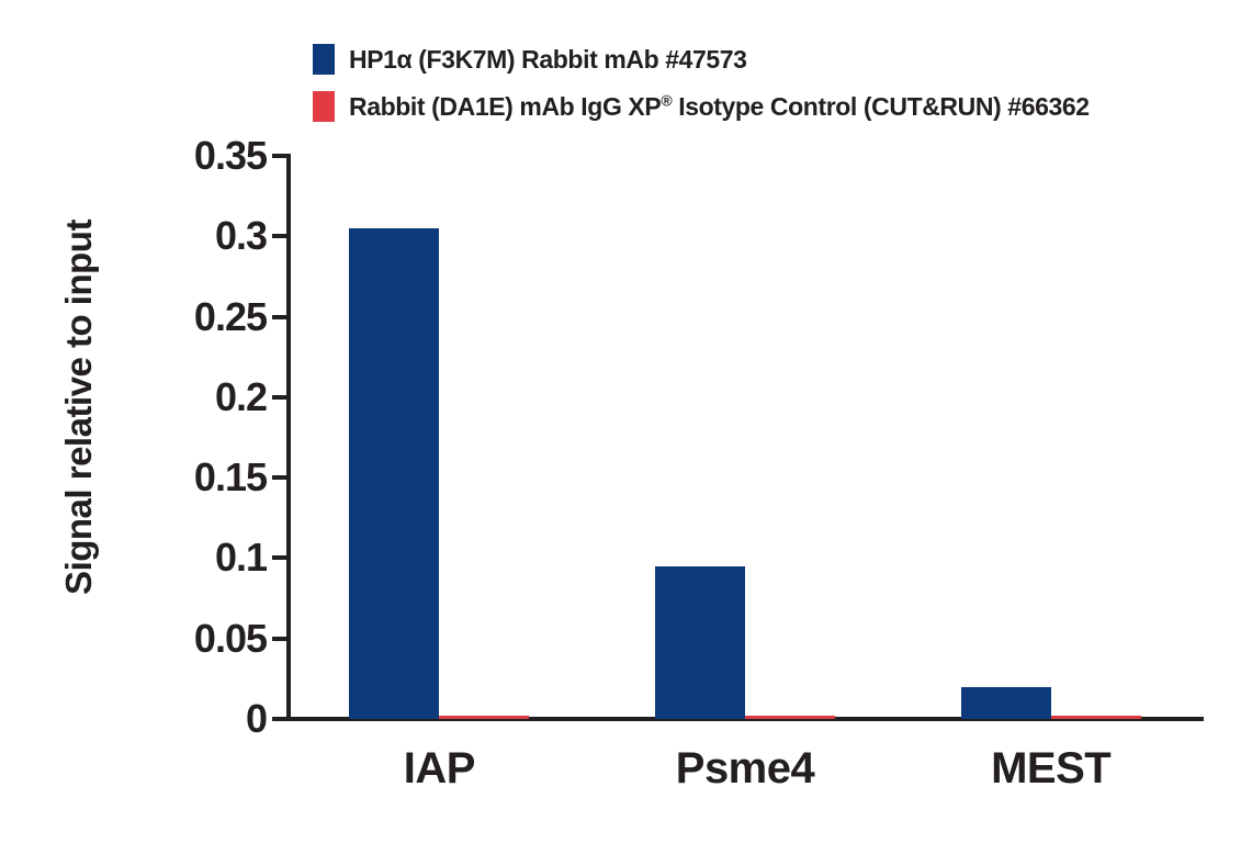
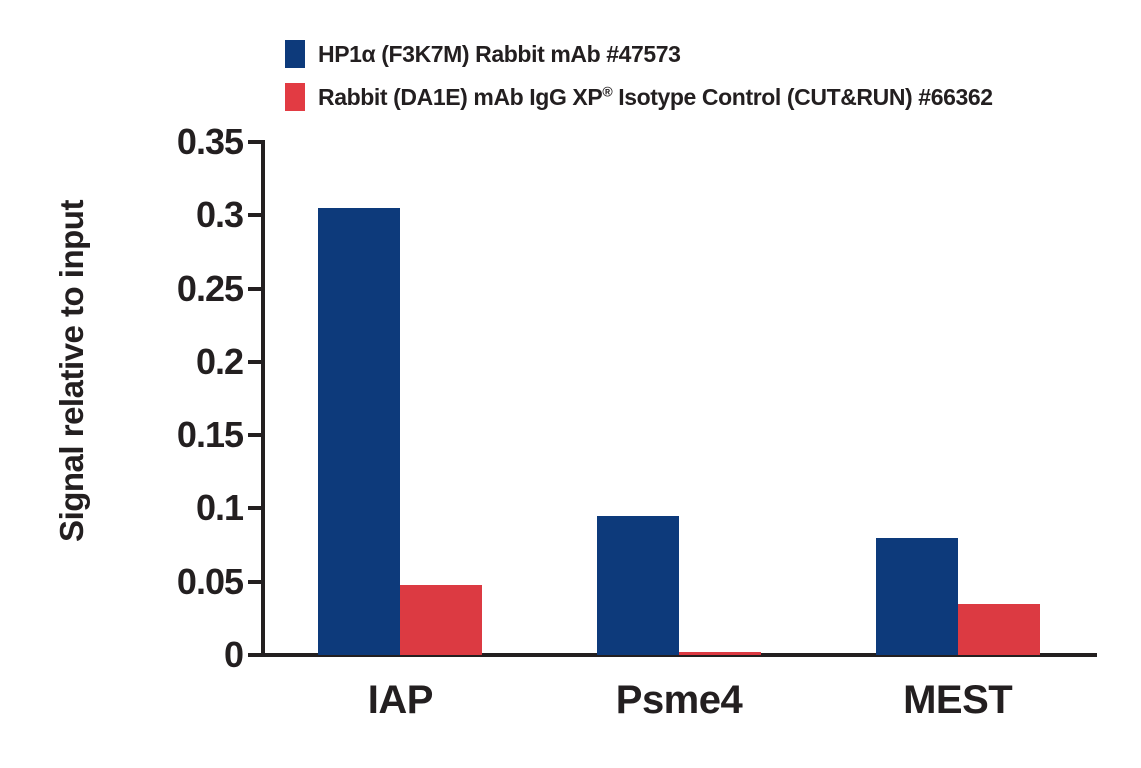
Rabbit (DA1E) mAb IgG XP® Isotype Control (CUT&RUN) #66362/IAP: 0.002 -> 0.048
HP1α (F3K7M) Rabbit mAb #47573/MEST: 0.020 -> 0.080
Rabbit (DA1E) mAb IgG XP® Isotype Control (CUT&RUN) #66362/MEST: 0.002 -> 0.035
